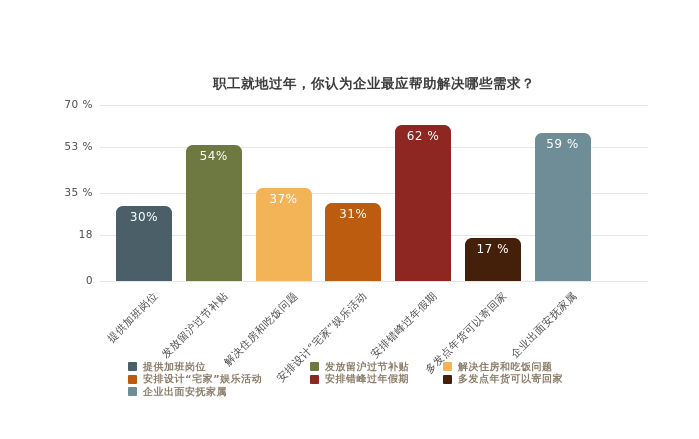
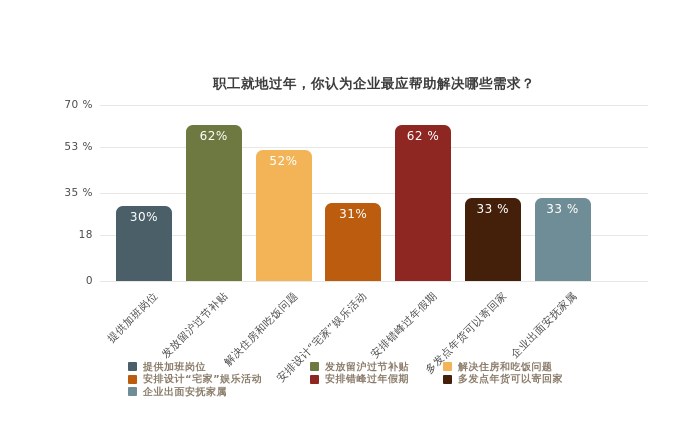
发放留沪过节补贴: 54% -> 62%
解决住房和吃饭问题: 37% -> 52%
多发点年货可以寄回家: 17 -> 33
企业出面安抚家属: 59 -> 33
